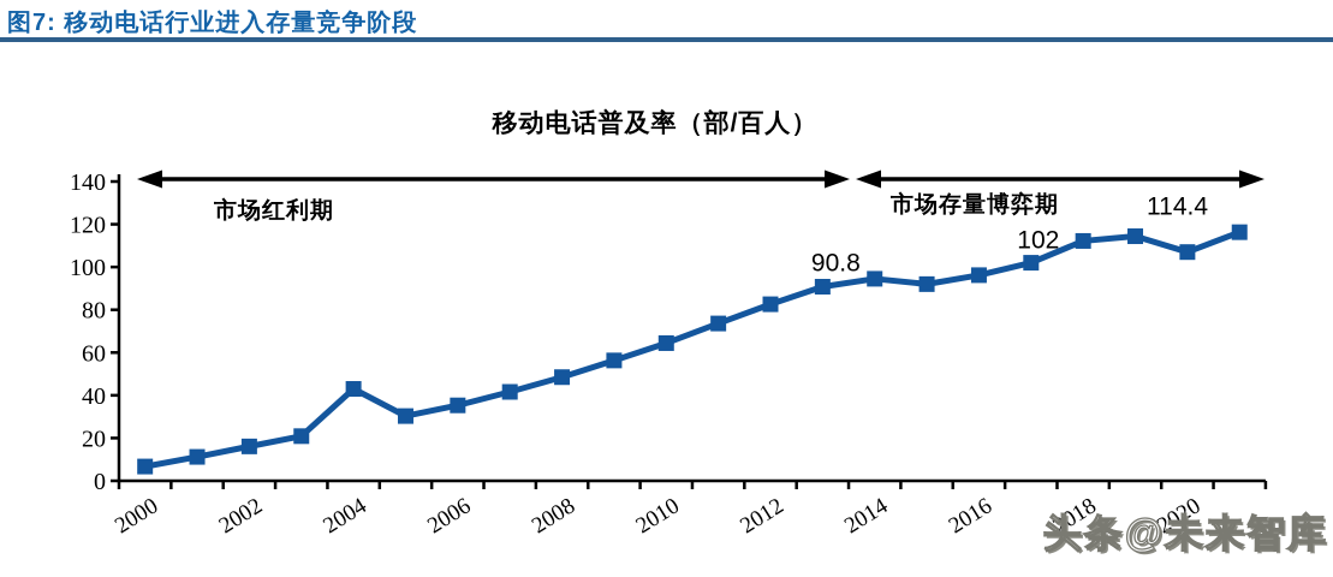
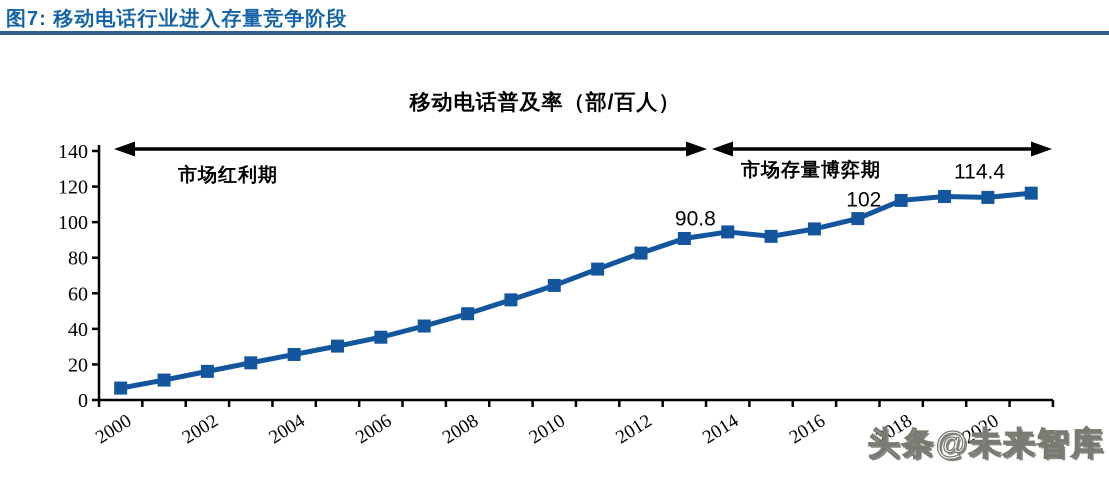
2004: 43 -> 26
2020: 107 -> 114
